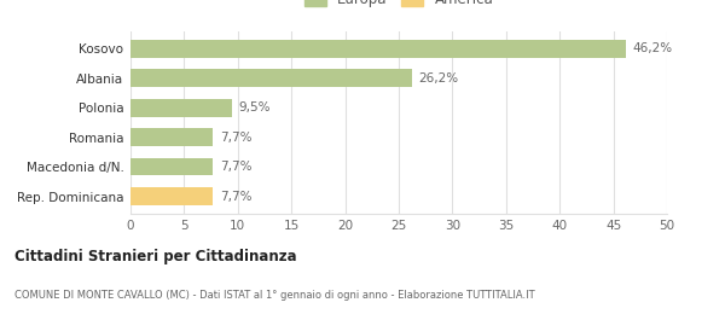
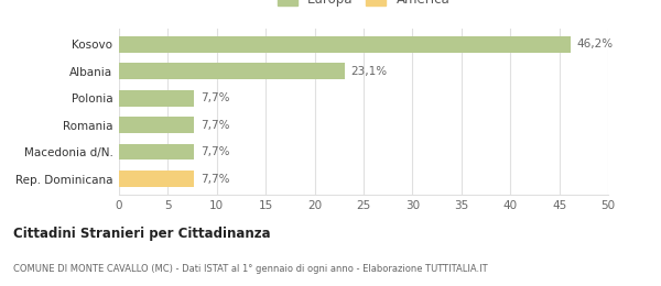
Albania: 26,2% -> 23,1%
Polonia: 9,5% -> 7,7%
